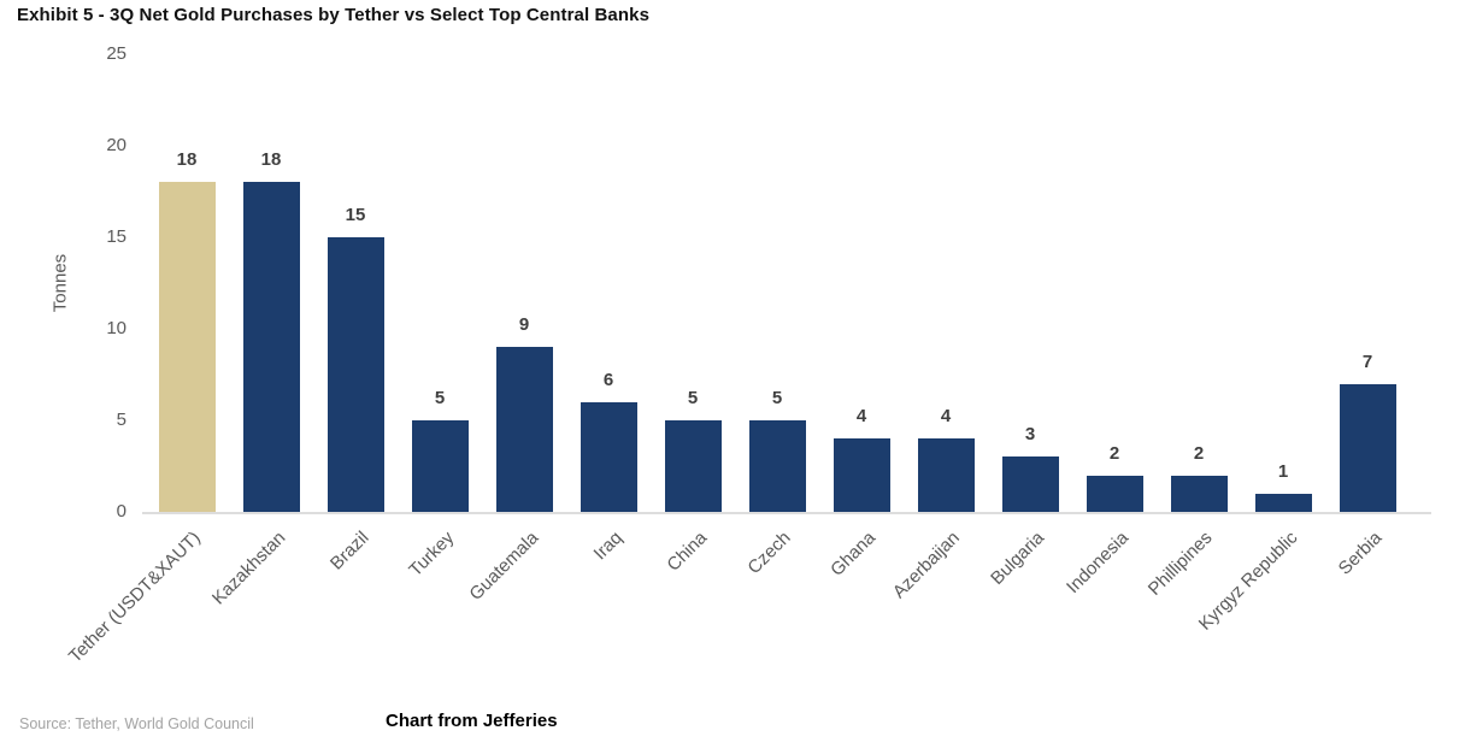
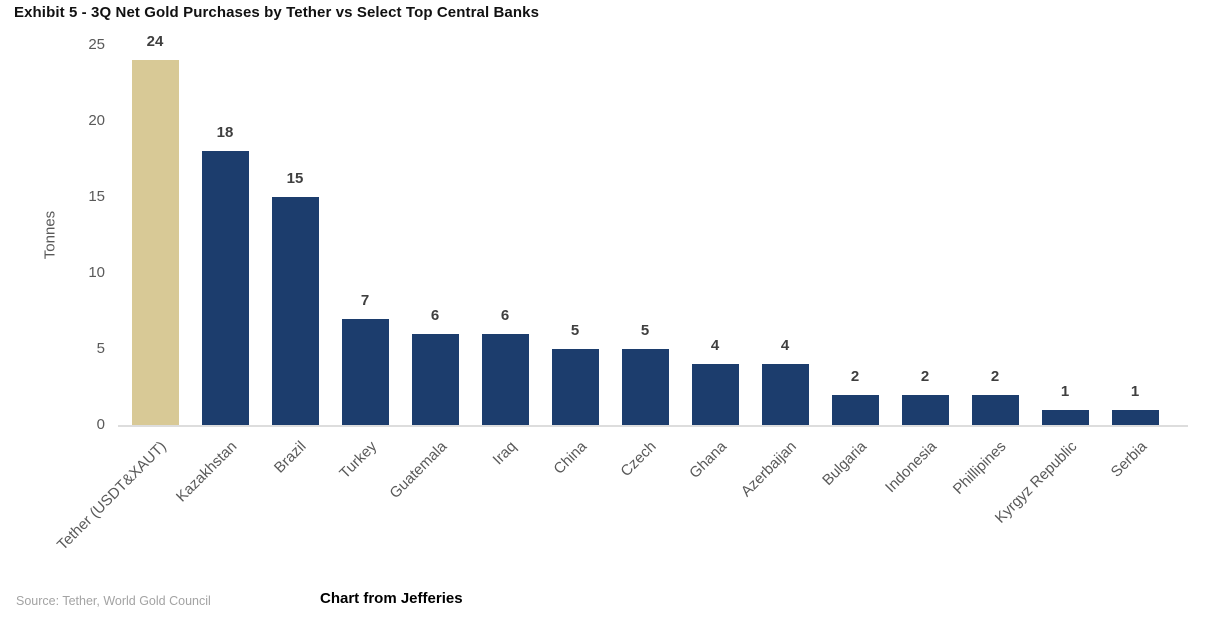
Tether (USDT&XAUT): 18 -> 24
Turkey: 5 -> 7
Guatemala: 9 -> 6
Bulgaria: 3 -> 2
Serbia: 7 -> 1
